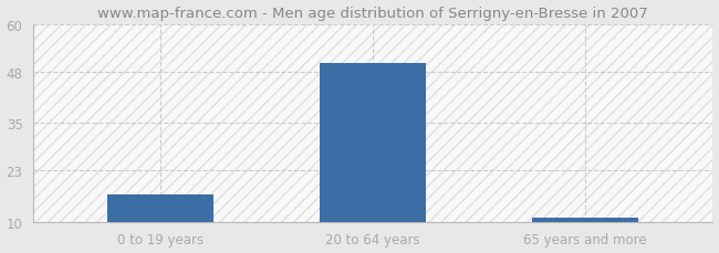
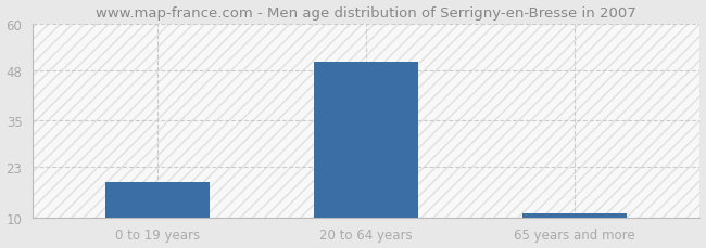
0 to 19 years: 17 -> 19
